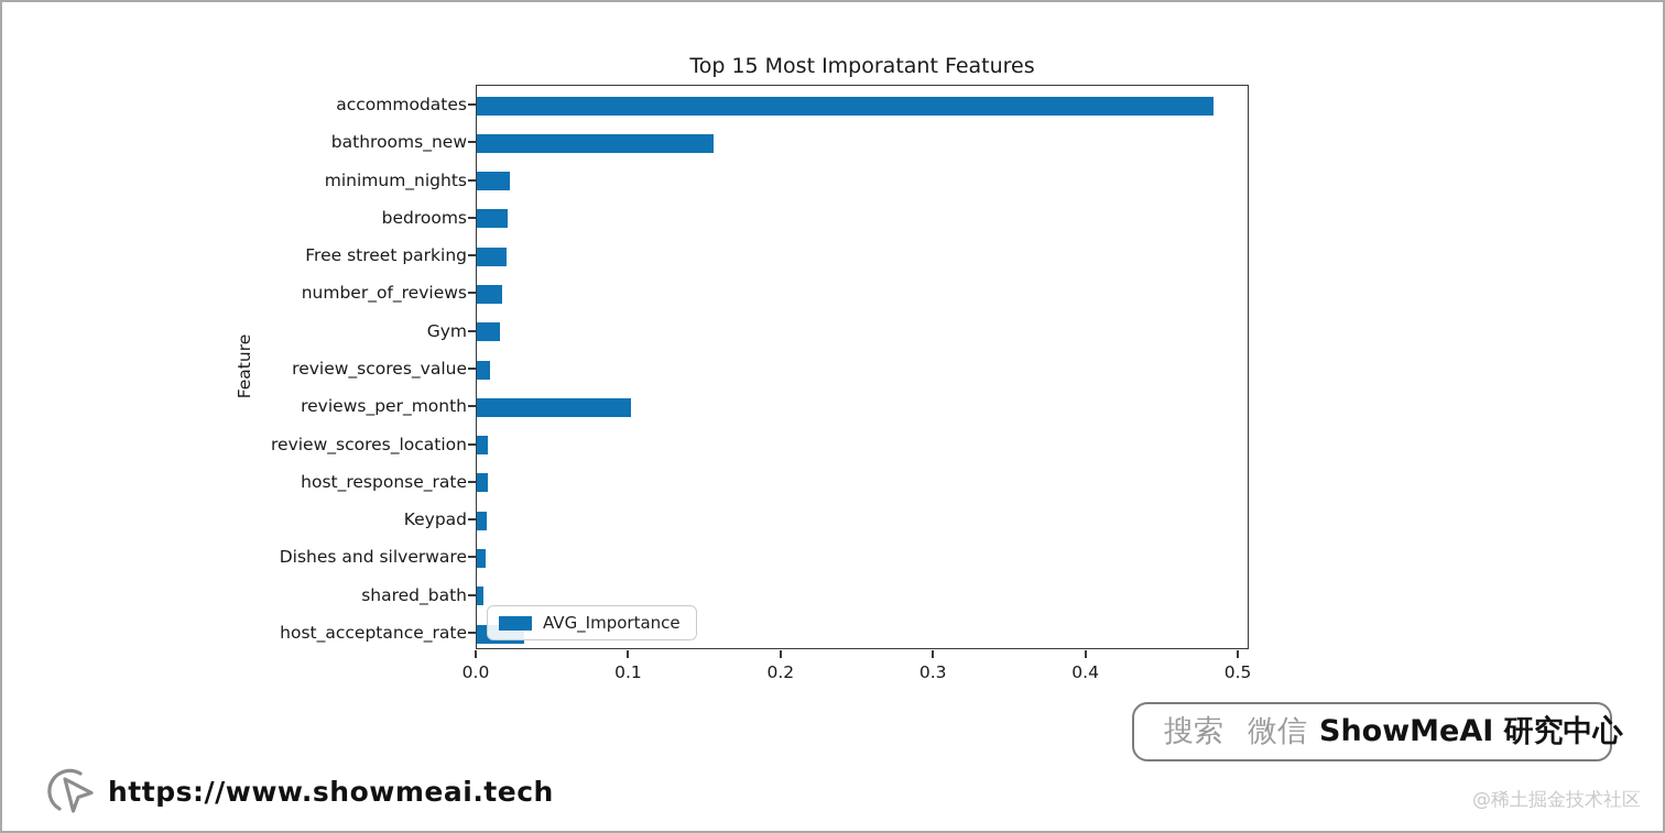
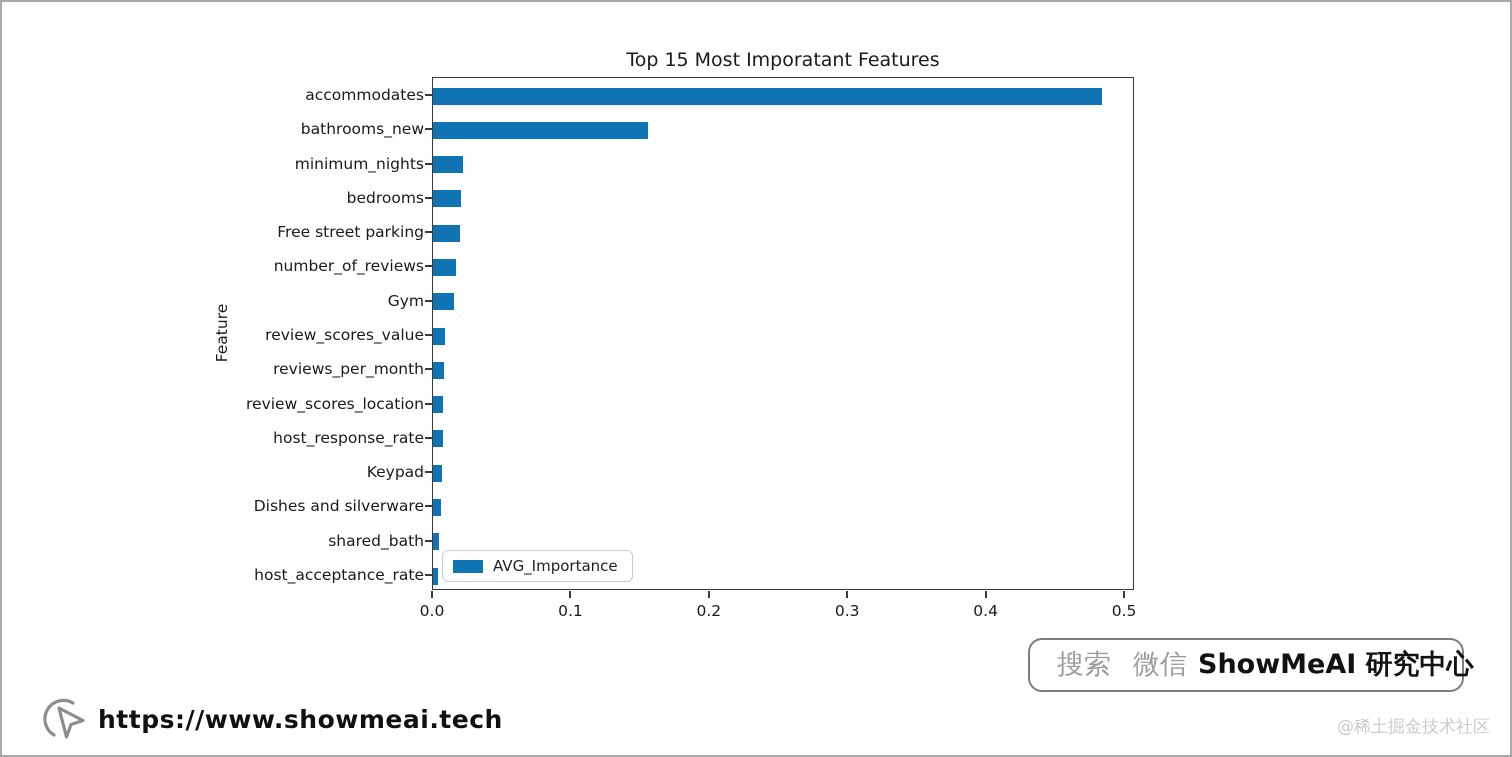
reviews_per_month: 0.101 -> 0.008
host_acceptance_rate: 0.031 -> 0.004
